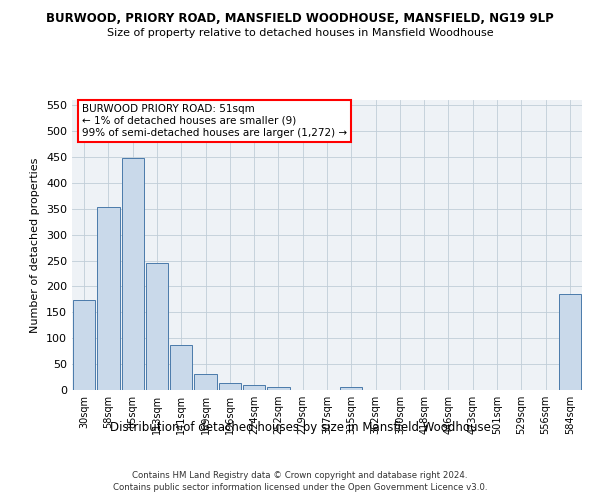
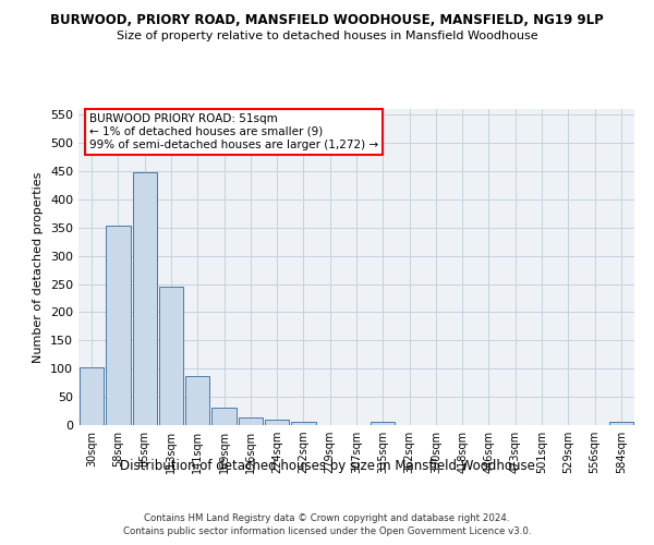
30sqm: 174 -> 103
584sqm: 186 -> 6
